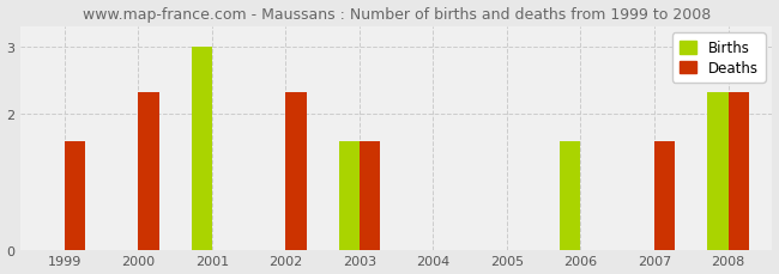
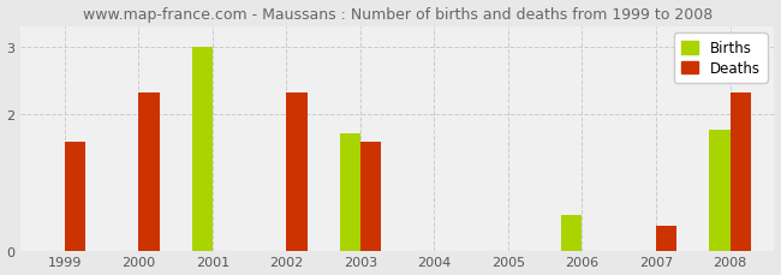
Births/2003: 1.60 -> 1.72
Births/2006: 1.60 -> 0.54
Deaths/2007: 1.60 -> 0.38
Births/2008: 2.33 -> 1.78
